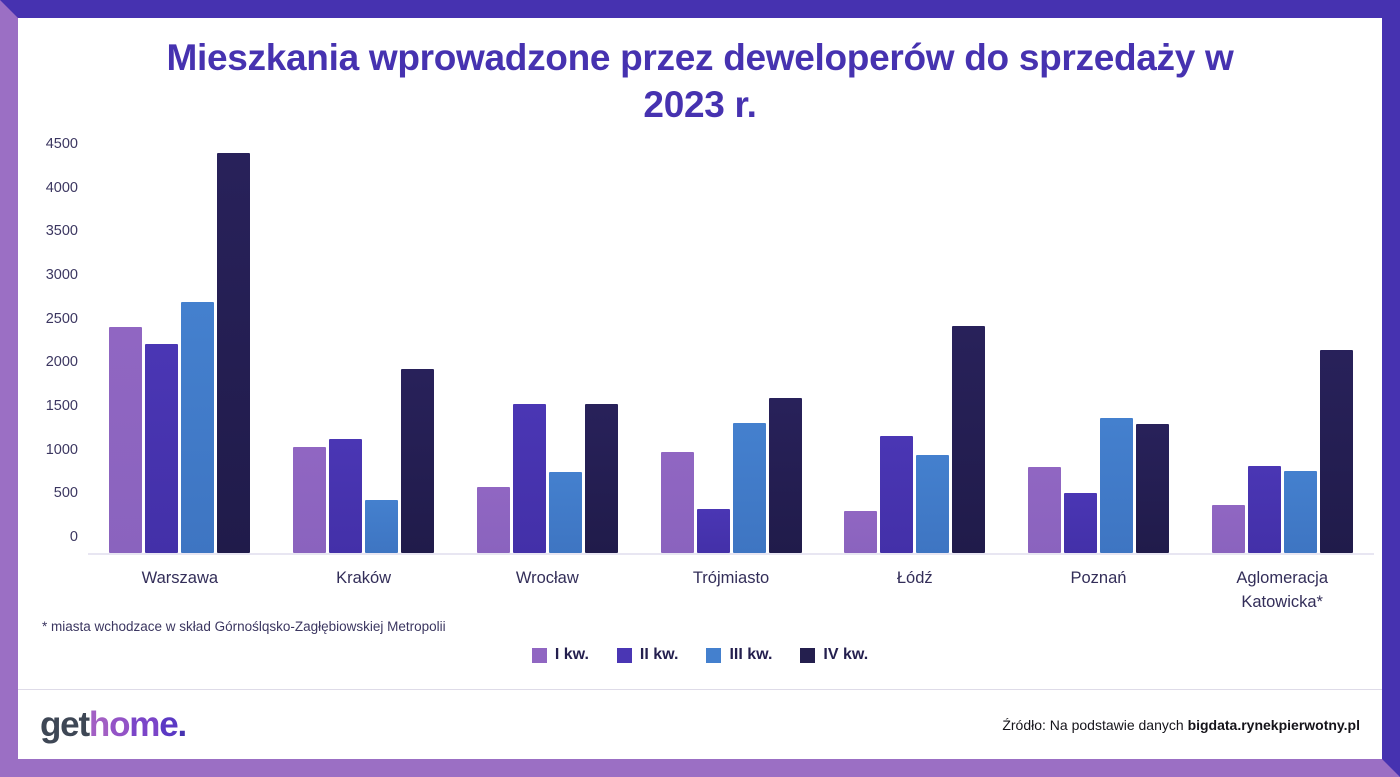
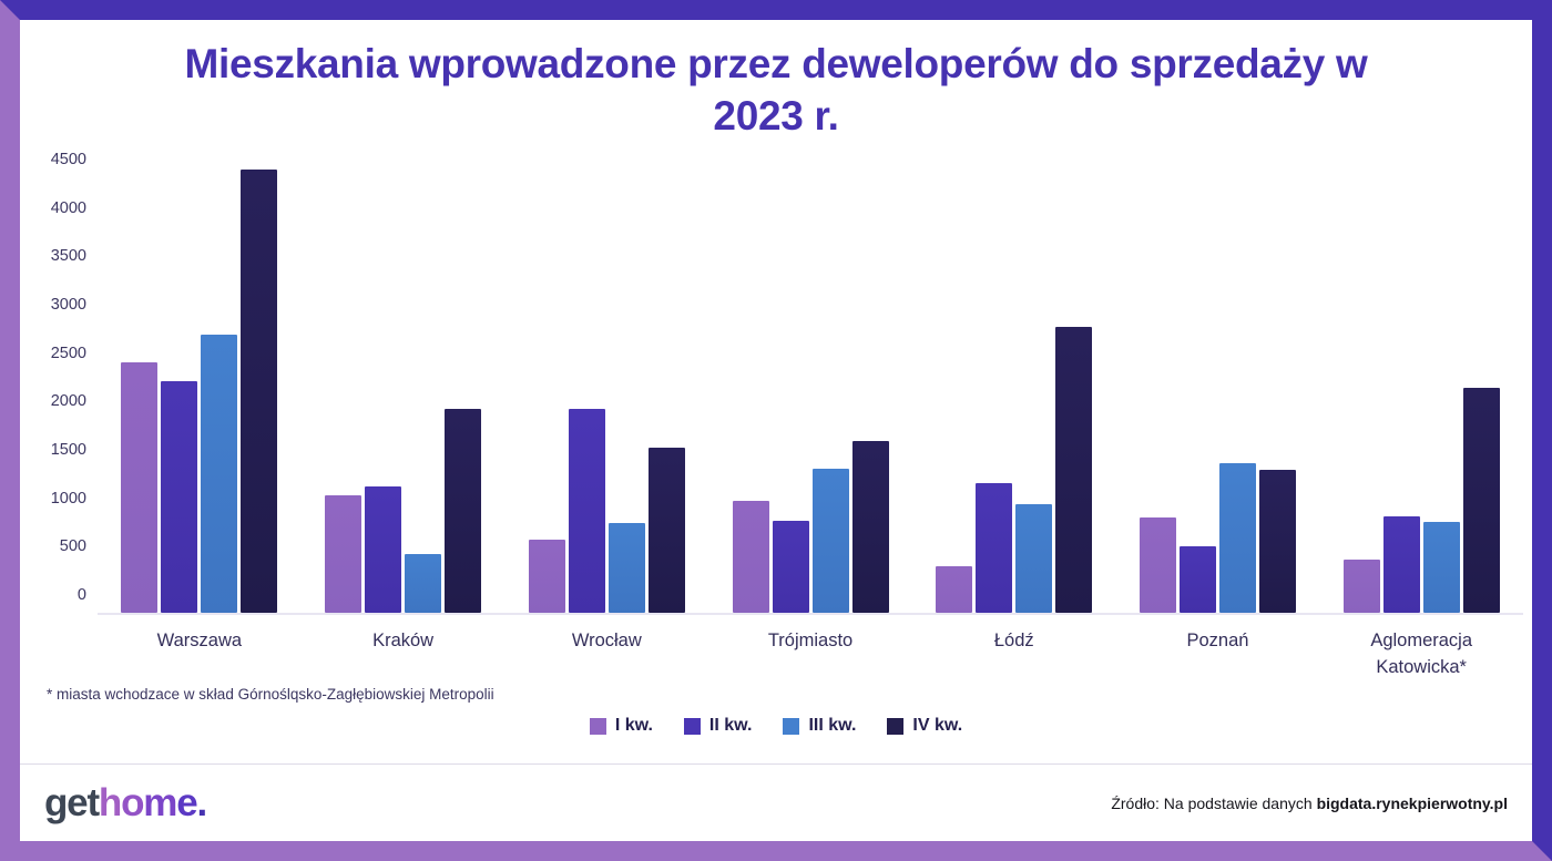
II kw./Wrocław: 1700 -> 2100
II kw./Trójmiasto: 500 -> 1000
IV kw./Łódź: 2600 -> 3000
